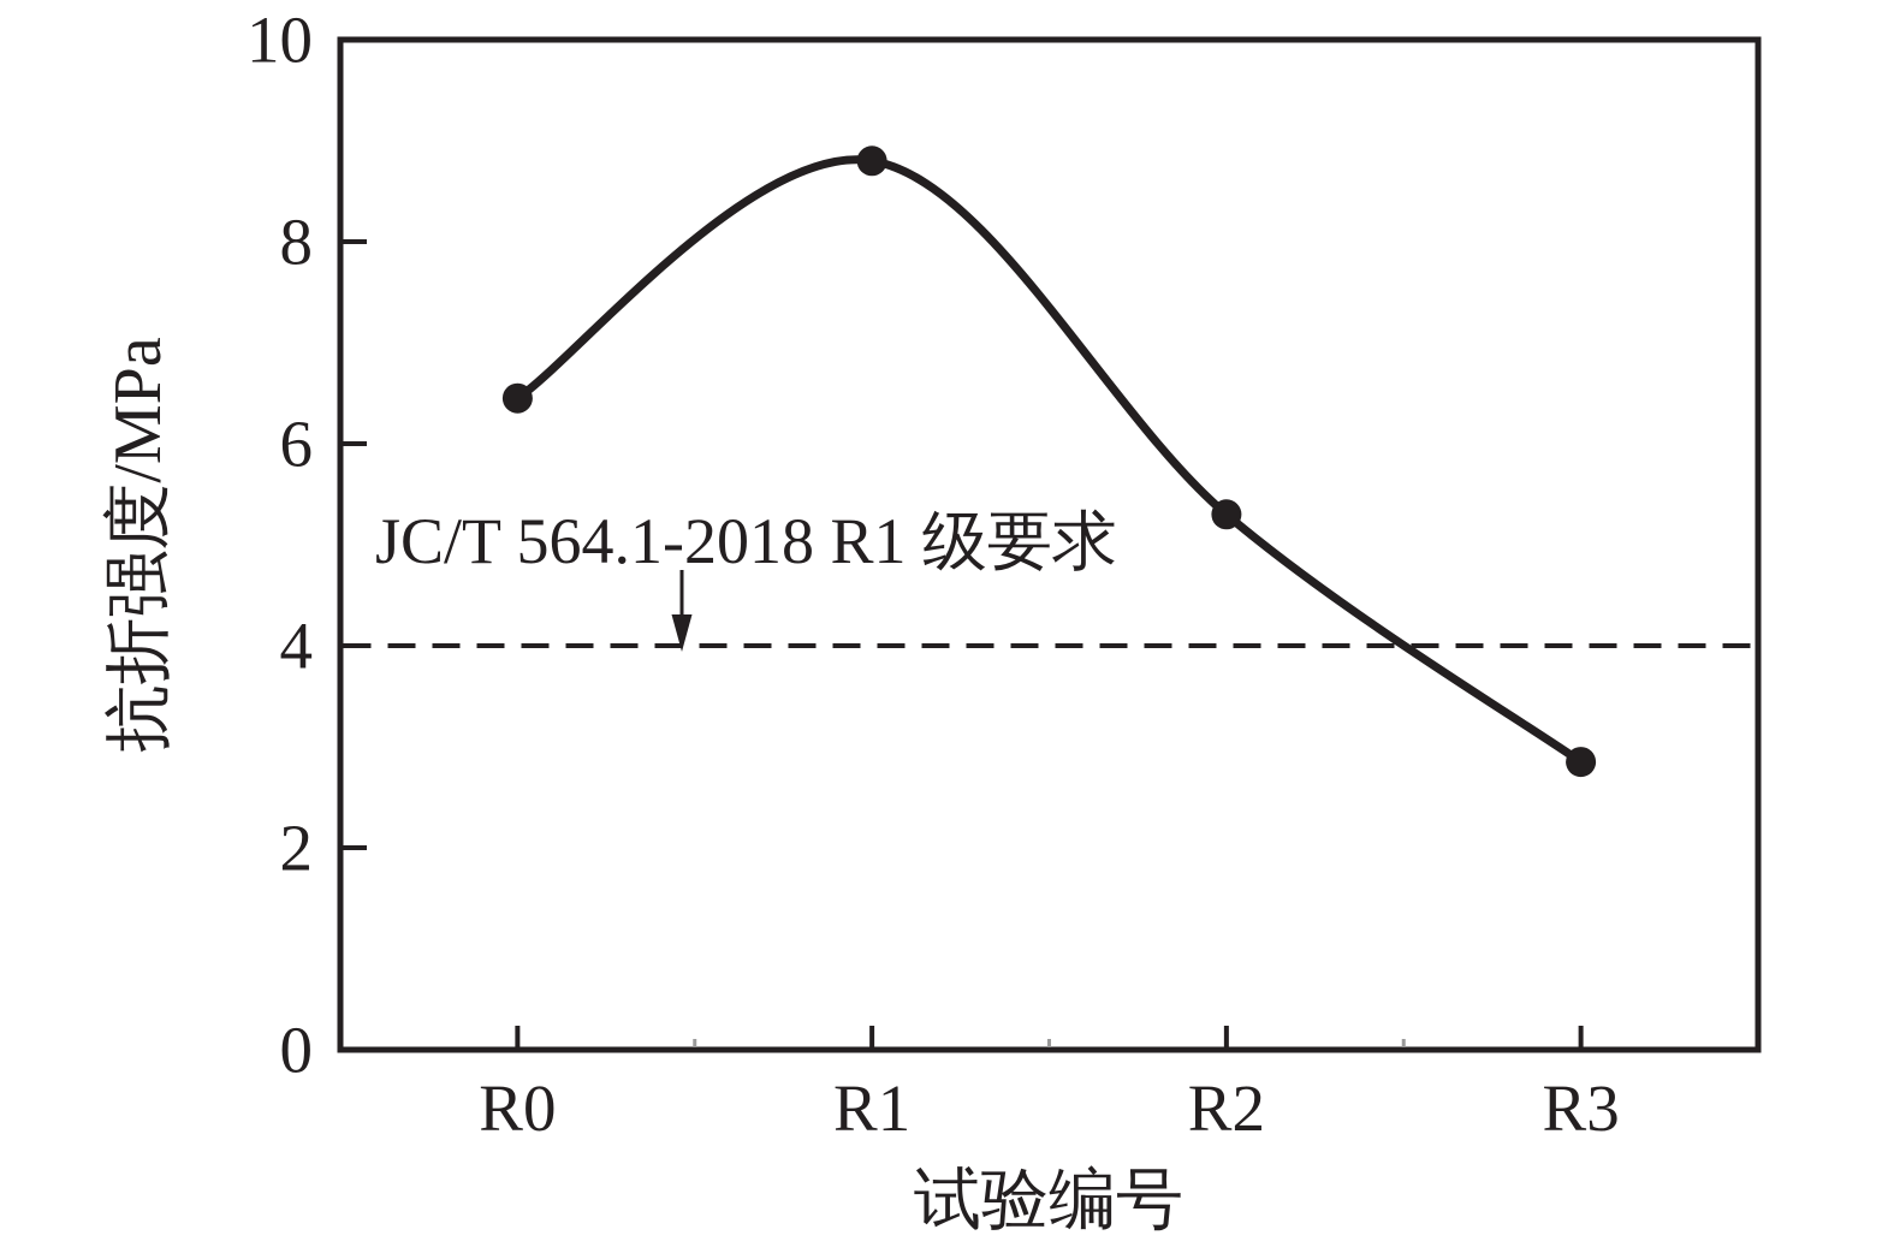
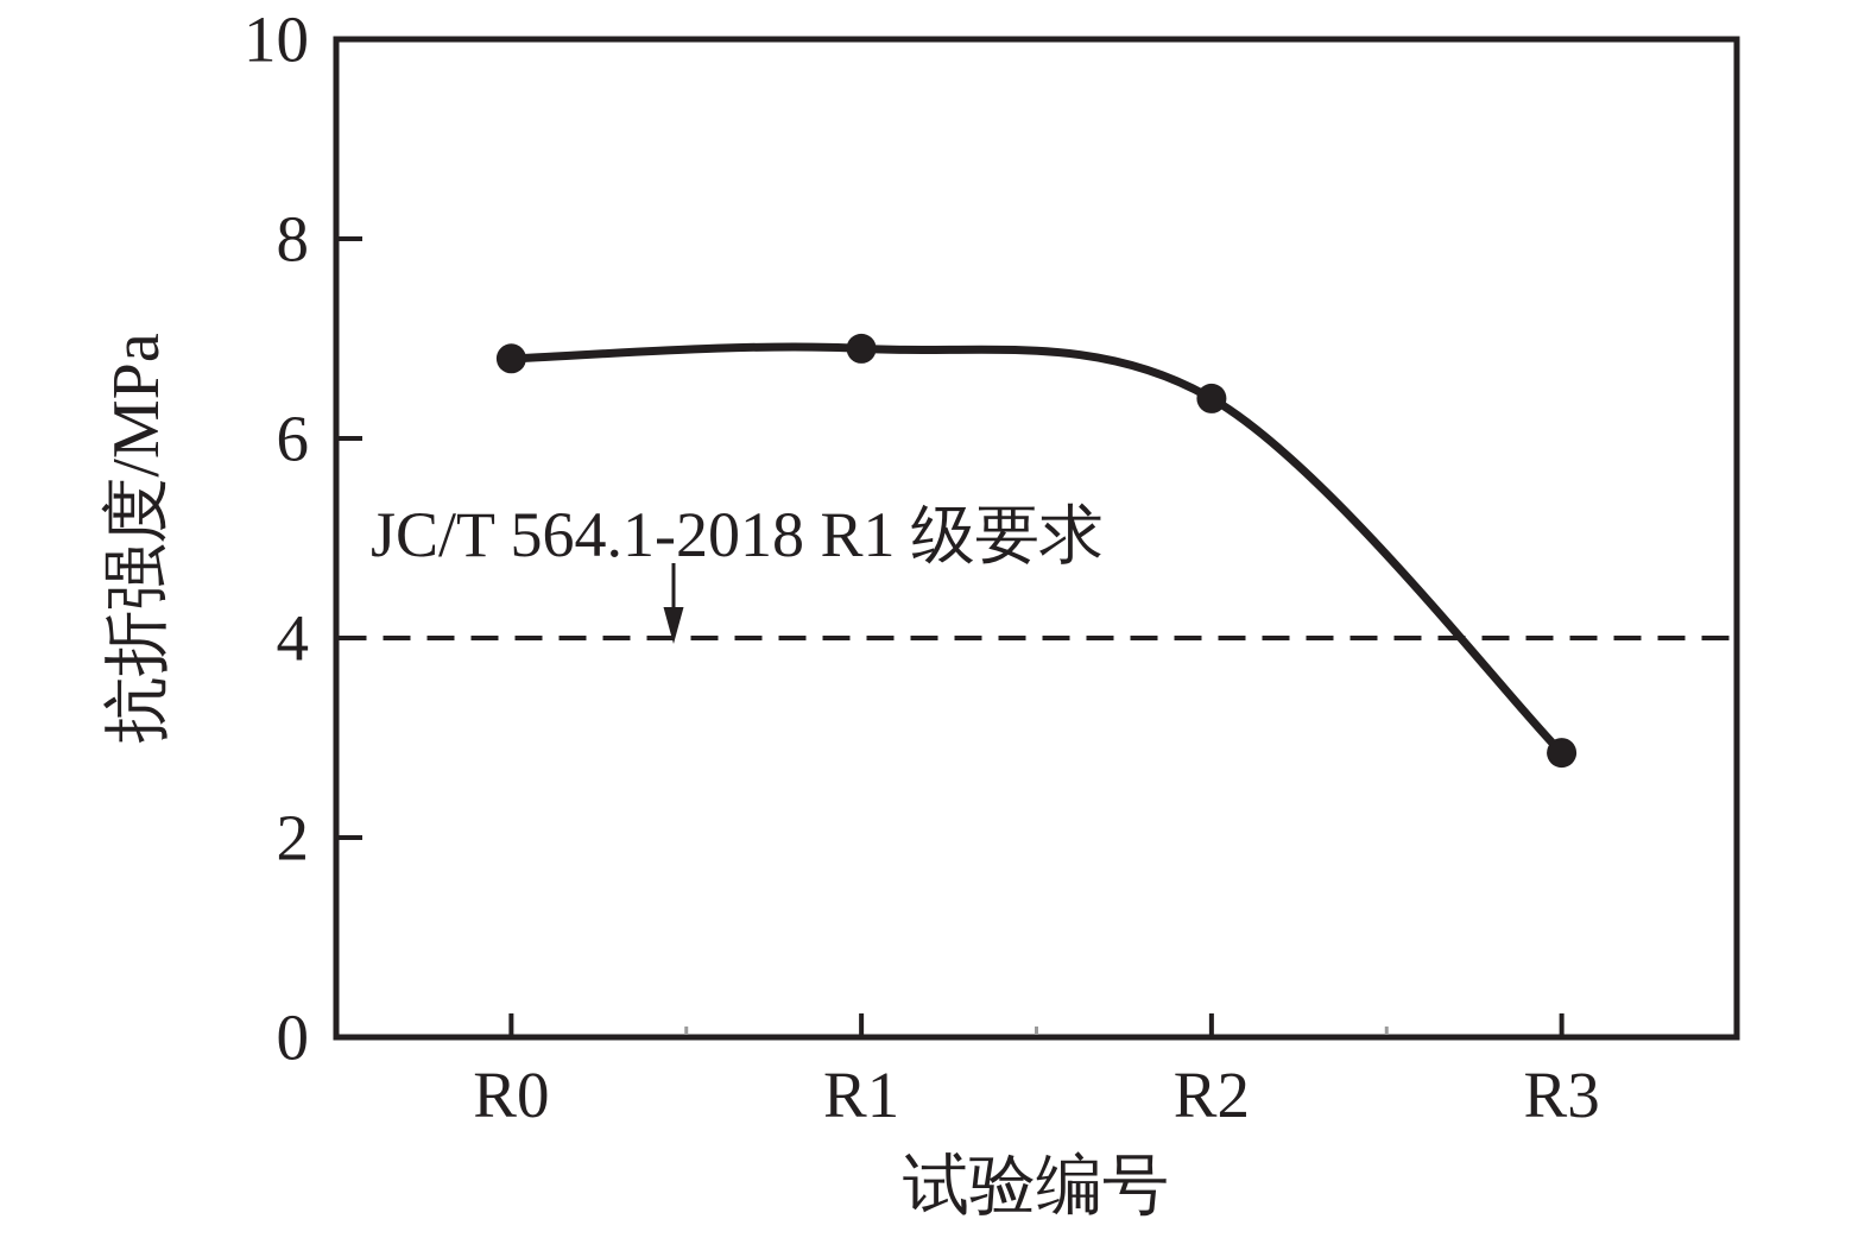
R0: 6.5 -> 6.8
R1: 8.8 -> 6.9
R2: 5.3 -> 6.4
